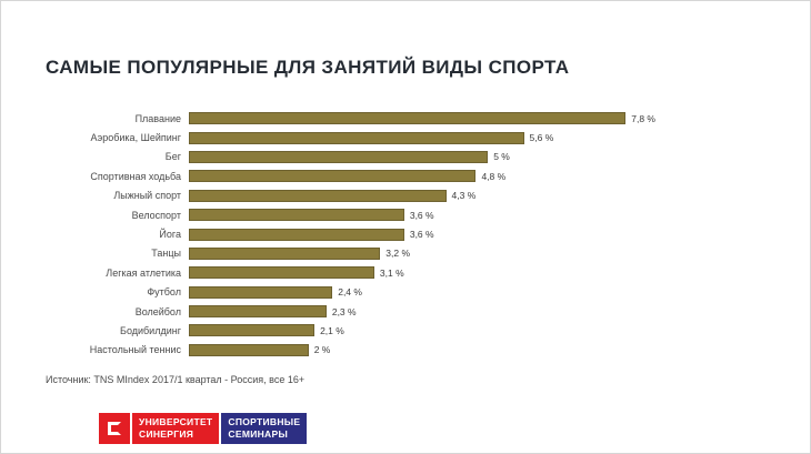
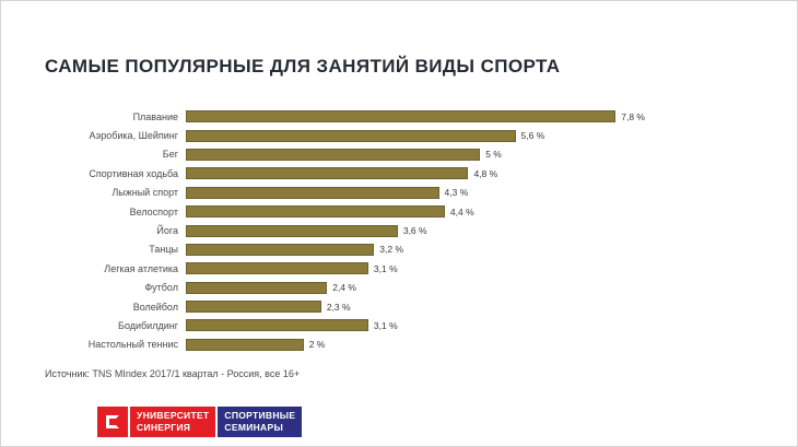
Велоспорт: 3,6 -> 4,4
Бодибилдинг: 2,1 -> 3,1
